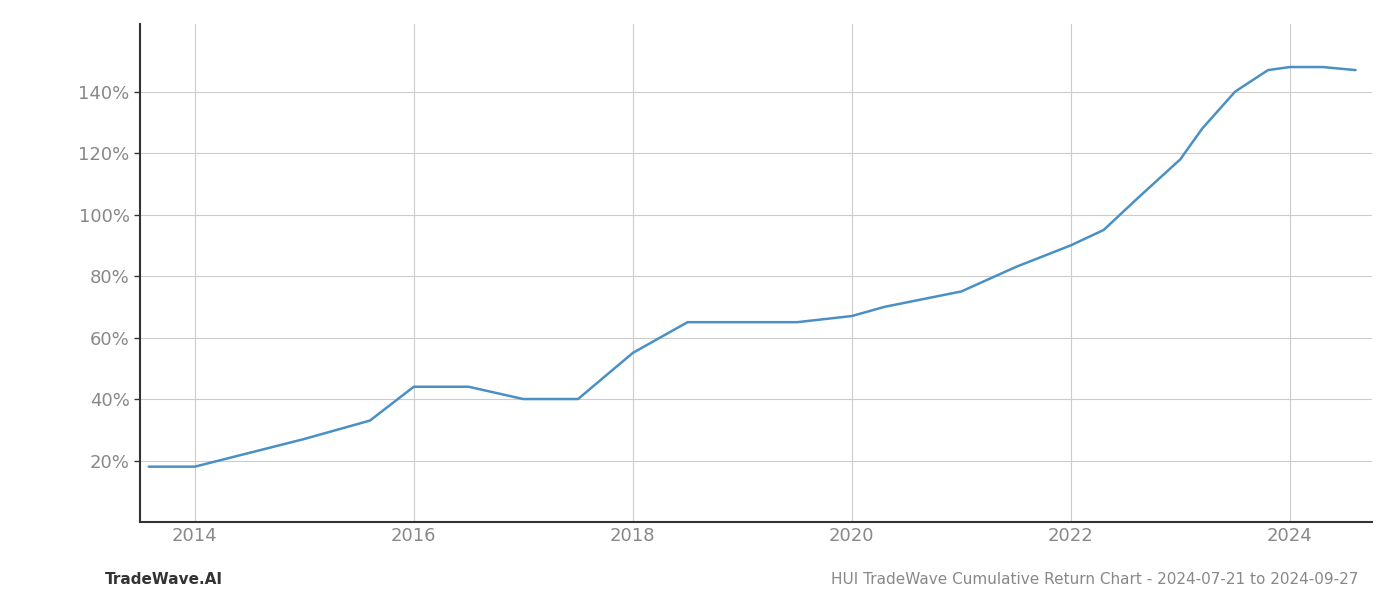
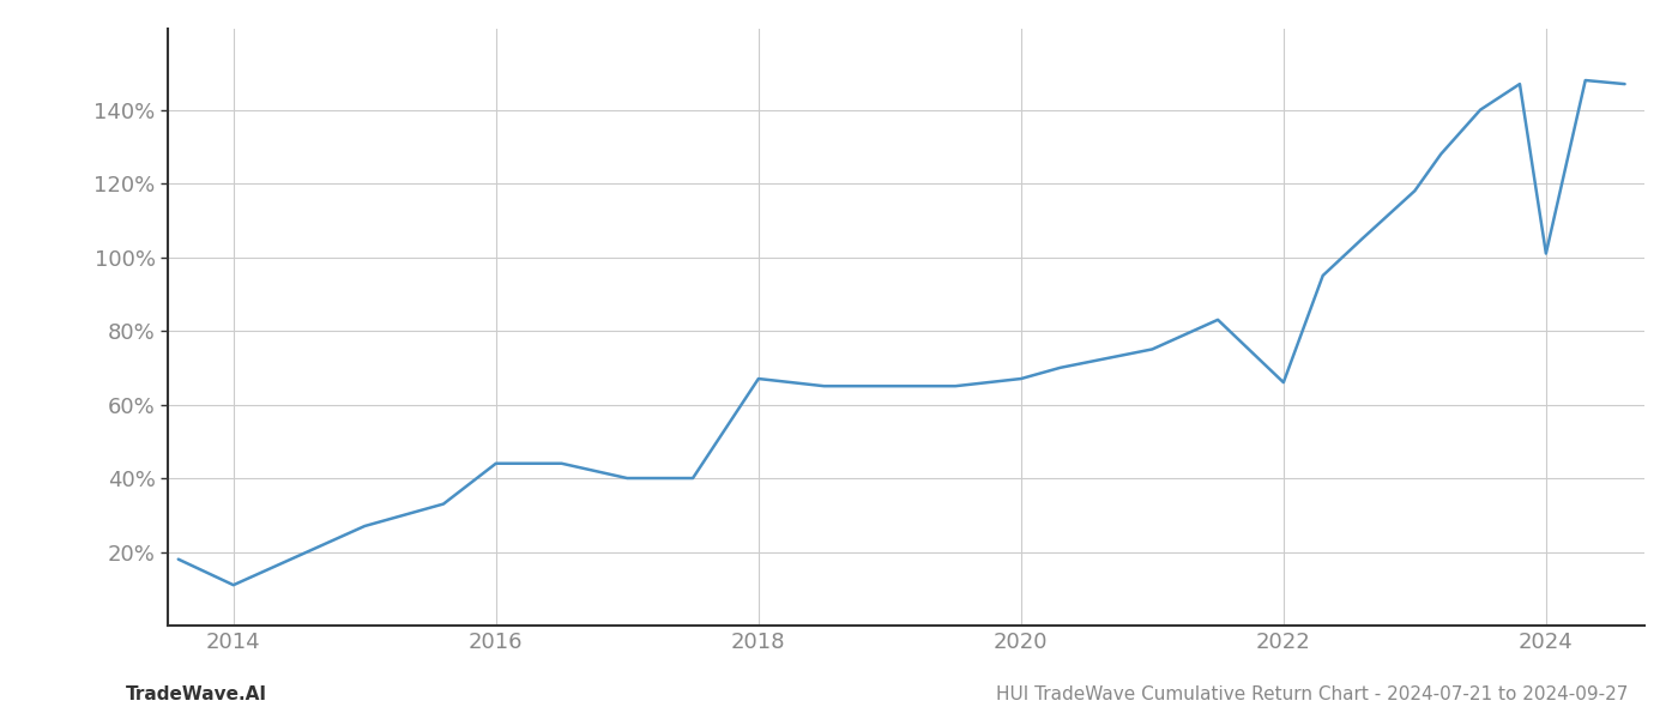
2014: 18% -> 11%
2018: 55% -> 67%
2022: 90% -> 66%
2024: 148% -> 101%
